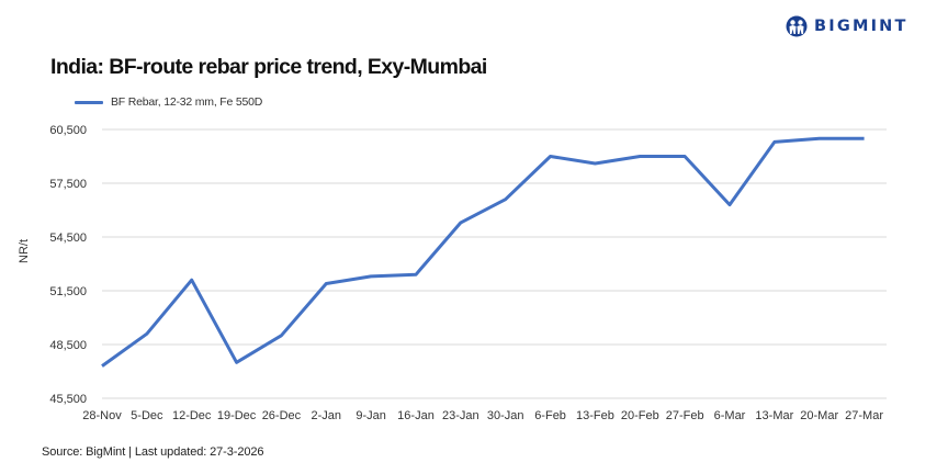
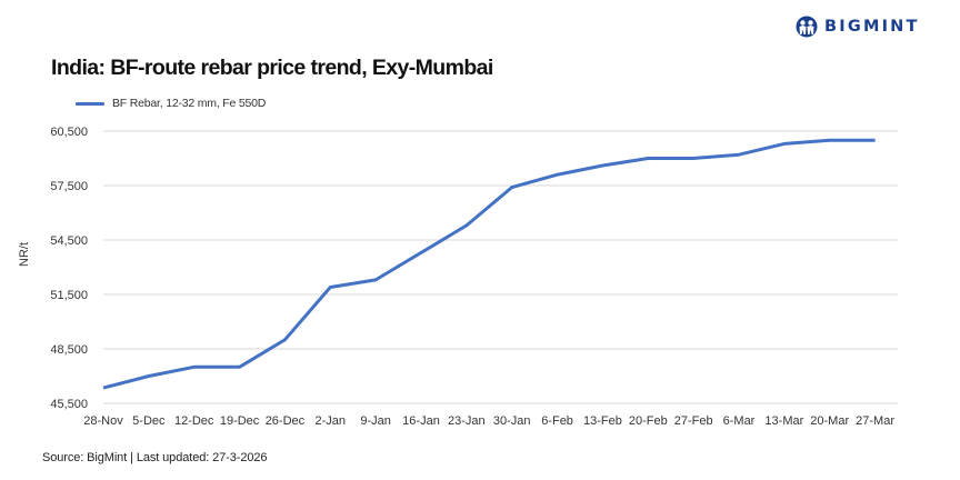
28-Nov: 47300 -> 46400
5-Dec: 49100 -> 47000
12-Dec: 52100 -> 47500
16-Jan: 52400 -> 53800
30-Jan: 56600 -> 57400
6-Feb: 59000 -> 58100
6-Mar: 56300 -> 59200
